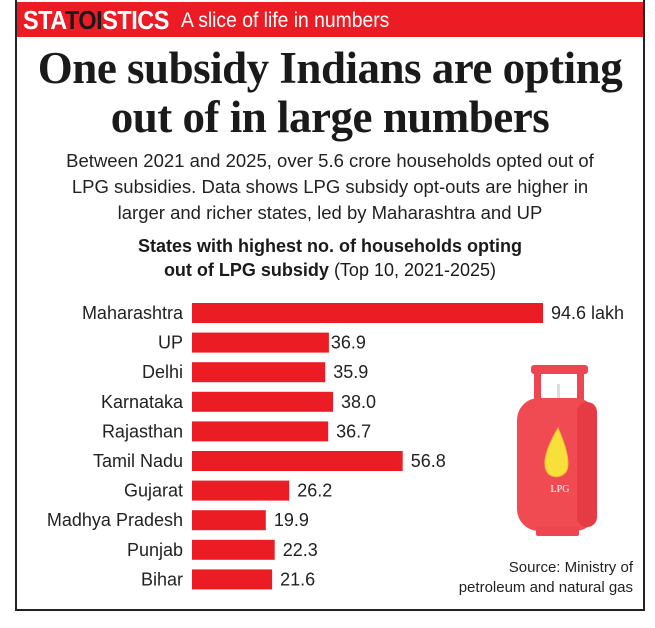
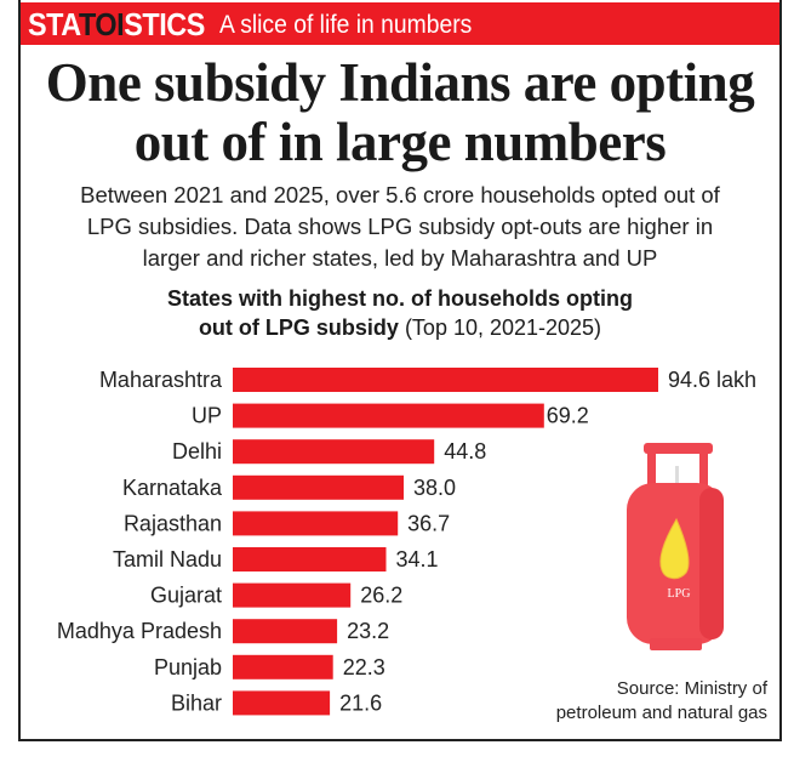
UP: 36.9 -> 69.2
Delhi: 35.9 -> 44.8
Tamil Nadu: 56.8 -> 34.1
Madhya Pradesh: 19.9 -> 23.2
